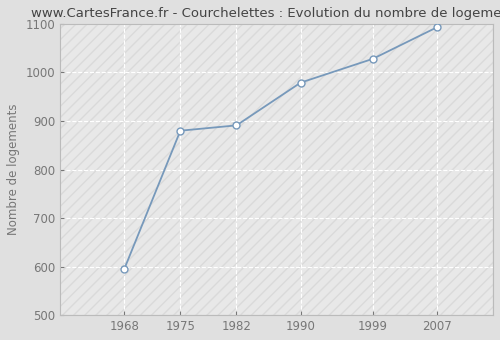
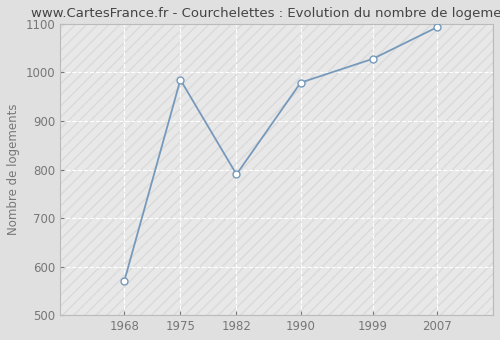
1968: 595 -> 570
1975: 880 -> 985
1982: 891 -> 790
